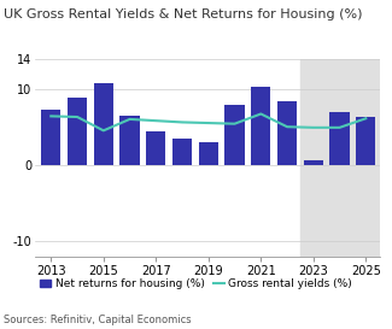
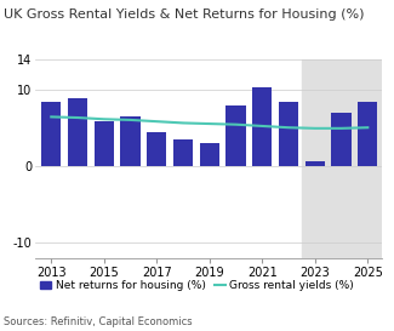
Net returns for housing (%)/2013: 7.4 -> 8.5
Net returns for housing (%)/2015: 10.8 -> 6.0
Gross rental yields (%)/2015: 4.6 -> 6.2
Gross rental yields (%)/2021: 6.8 -> 5.3
Net returns for housing (%)/2025: 6.4 -> 8.5
Gross rental yields (%)/2025: 6.2 -> 5.1
